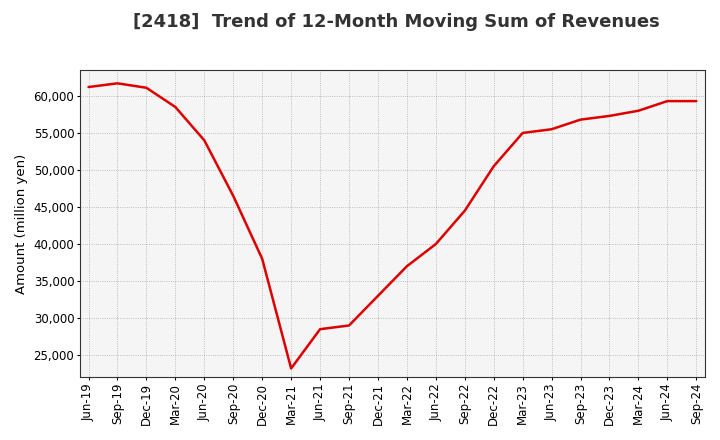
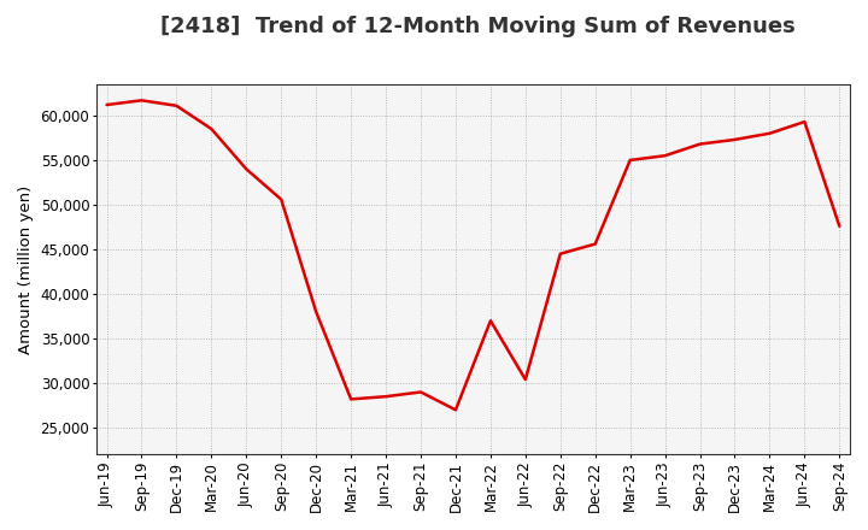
Sep-20: 46,500 -> 50,600
Mar-21: 23,200 -> 28,200
Dec-21: 33,000 -> 27,000
Jun-22: 40,000 -> 30,400
Dec-22: 50,500 -> 45,600
Sep-24: 59,300 -> 47,600
